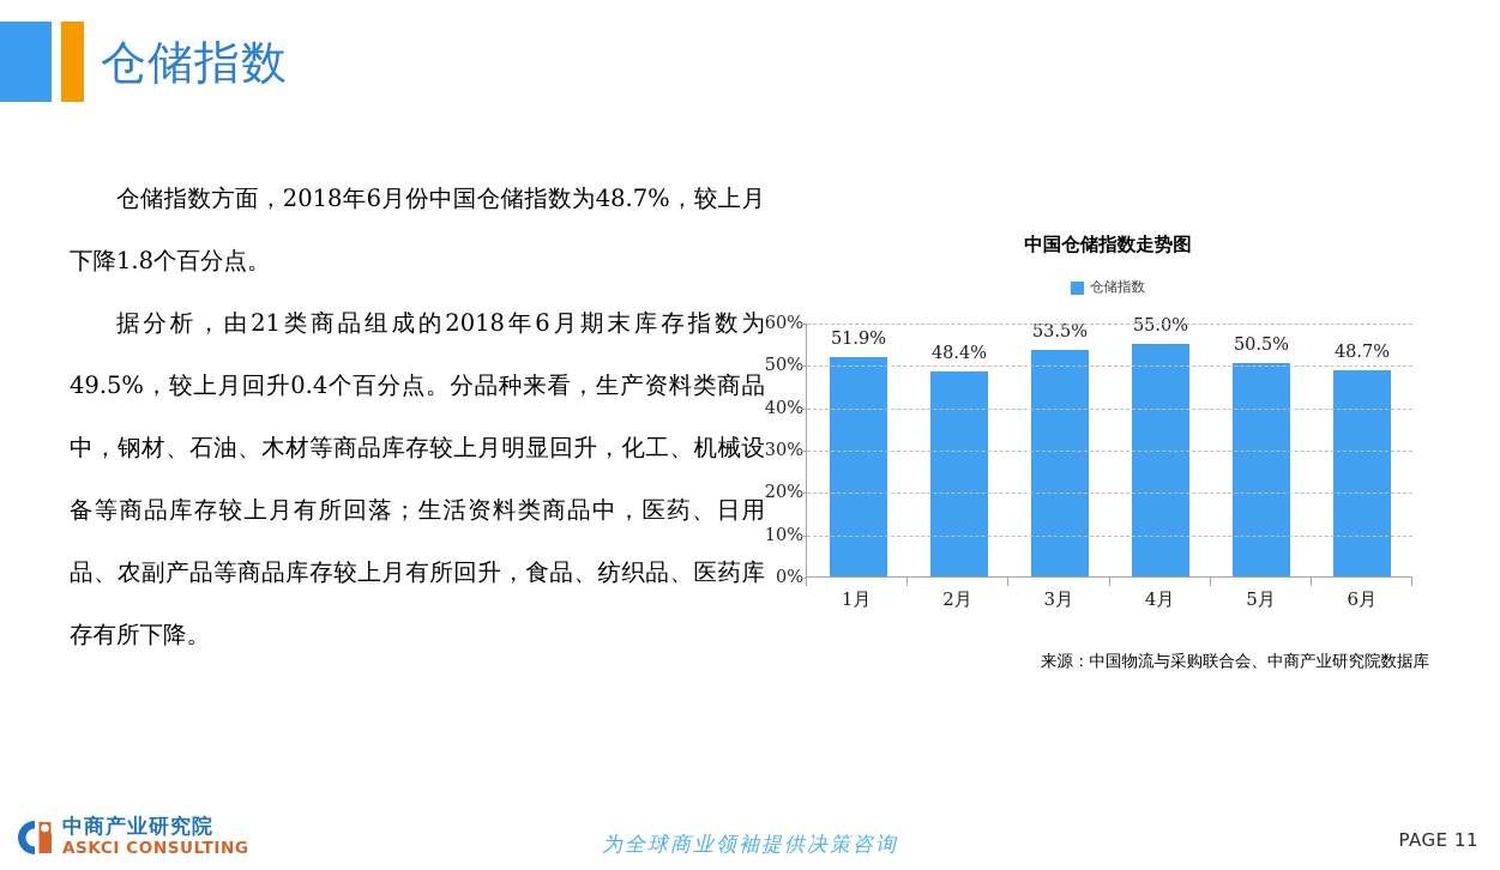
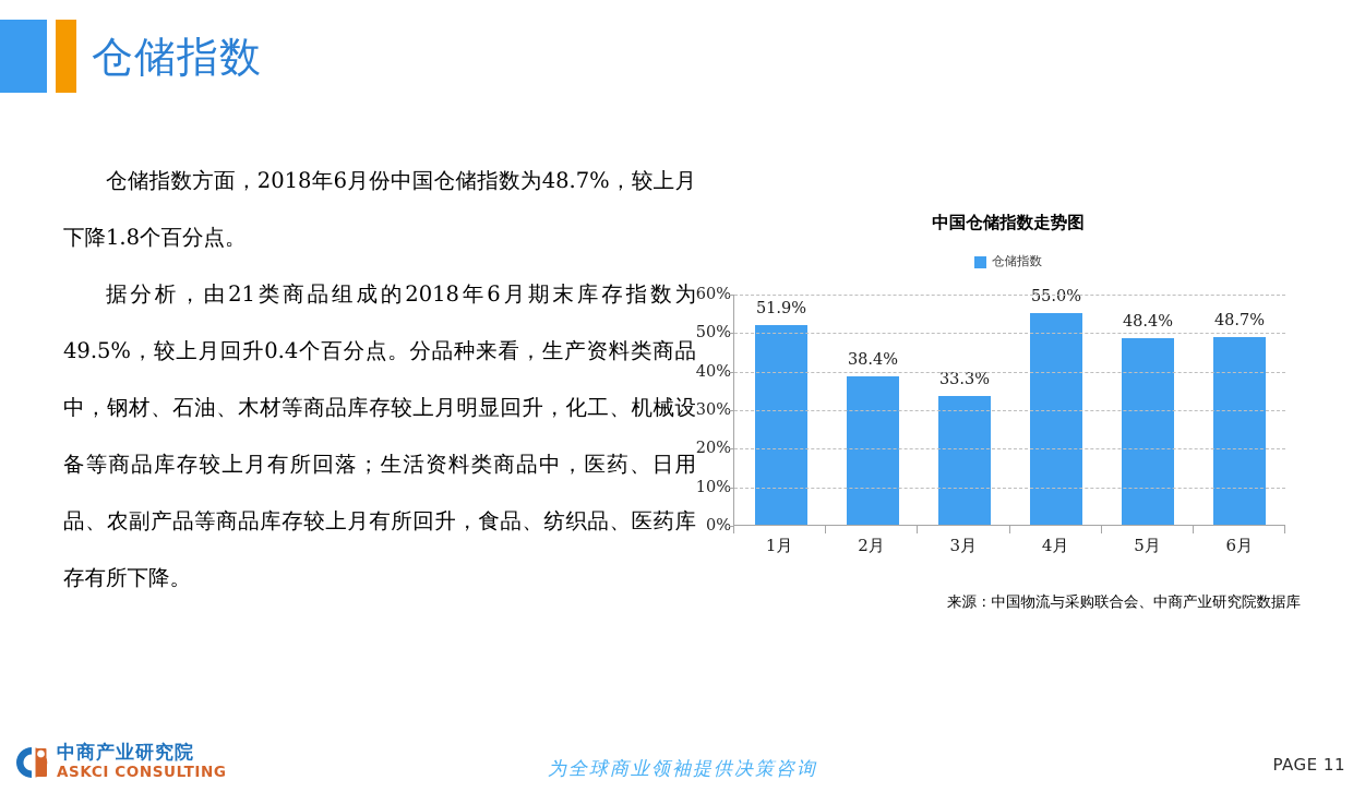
2月: 48.4% -> 38.4%
3月: 53.5% -> 33.3%
5月: 50.5% -> 48.4%
